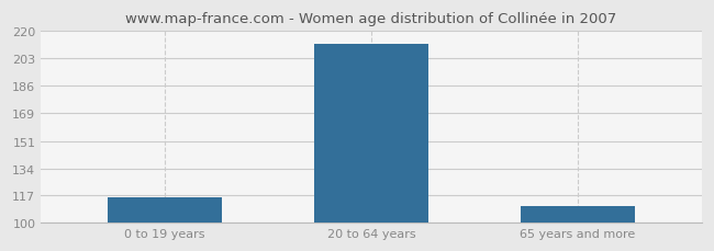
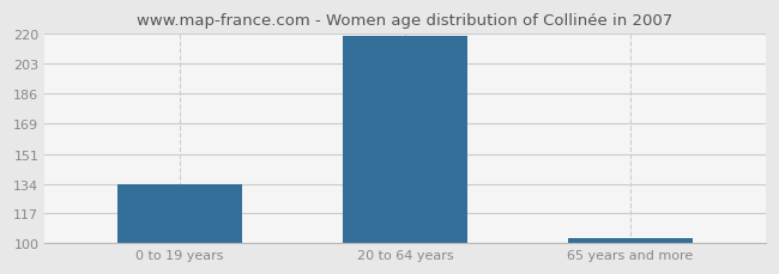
0 to 19 years: 116 -> 134
20 to 64 years: 212 -> 219
65 years and more: 110 -> 103
